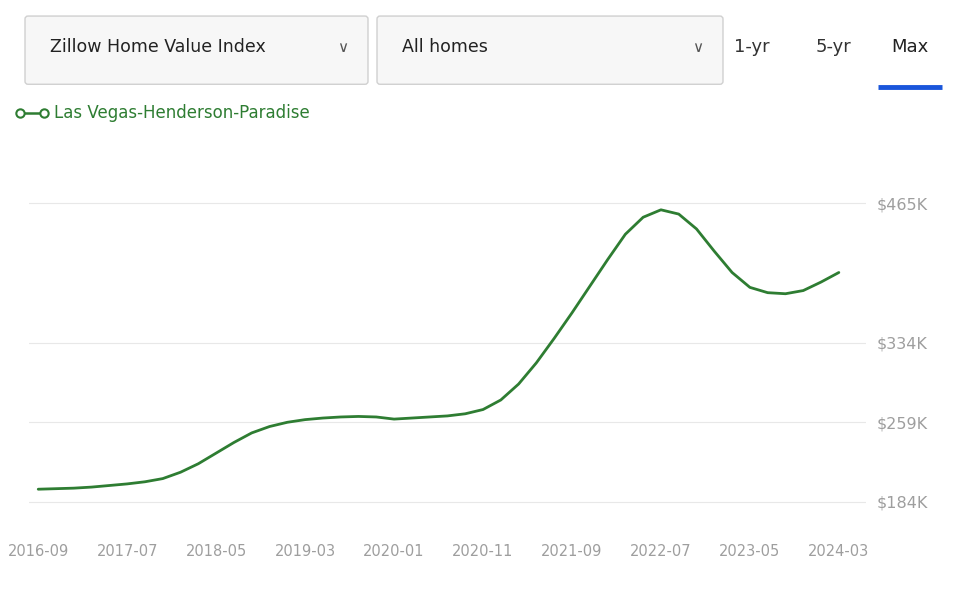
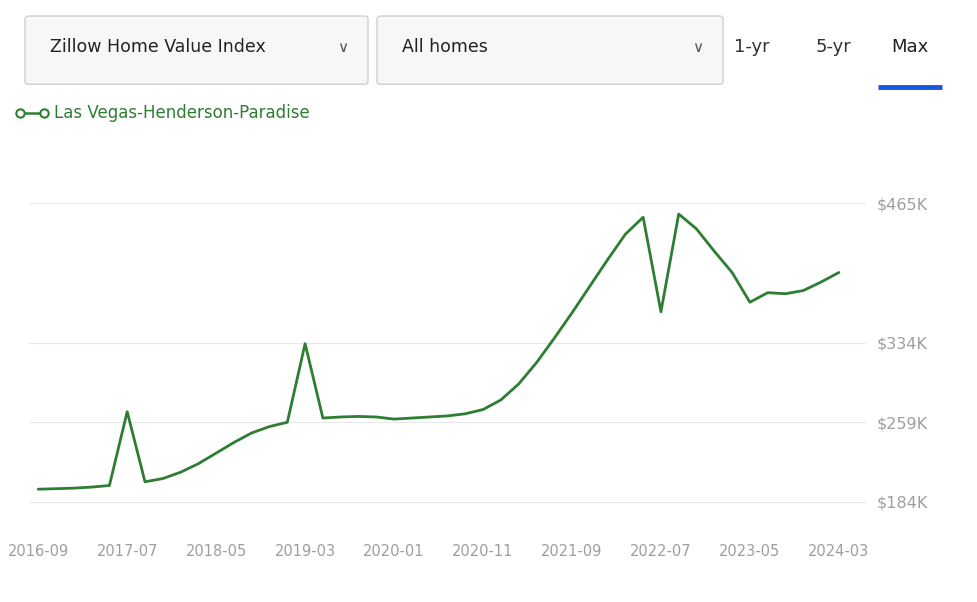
2017-07: $201K -> $269K
2019-03: $262K -> $333K
2022-07: $459K -> $363K
2023-05: $386K -> $372K
